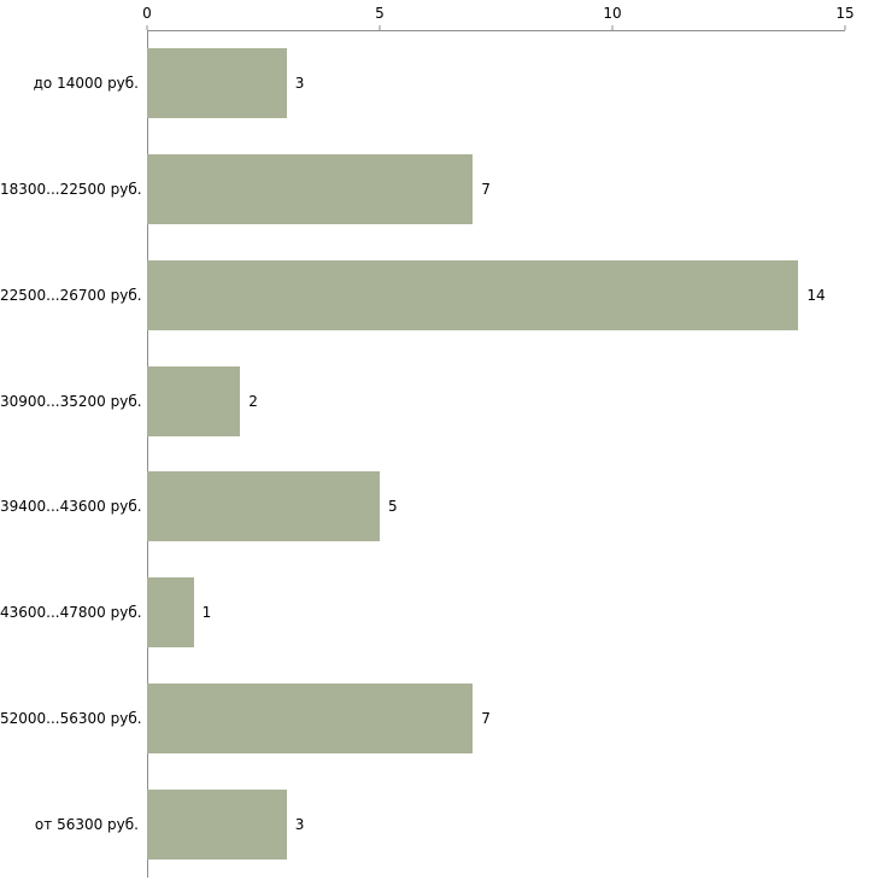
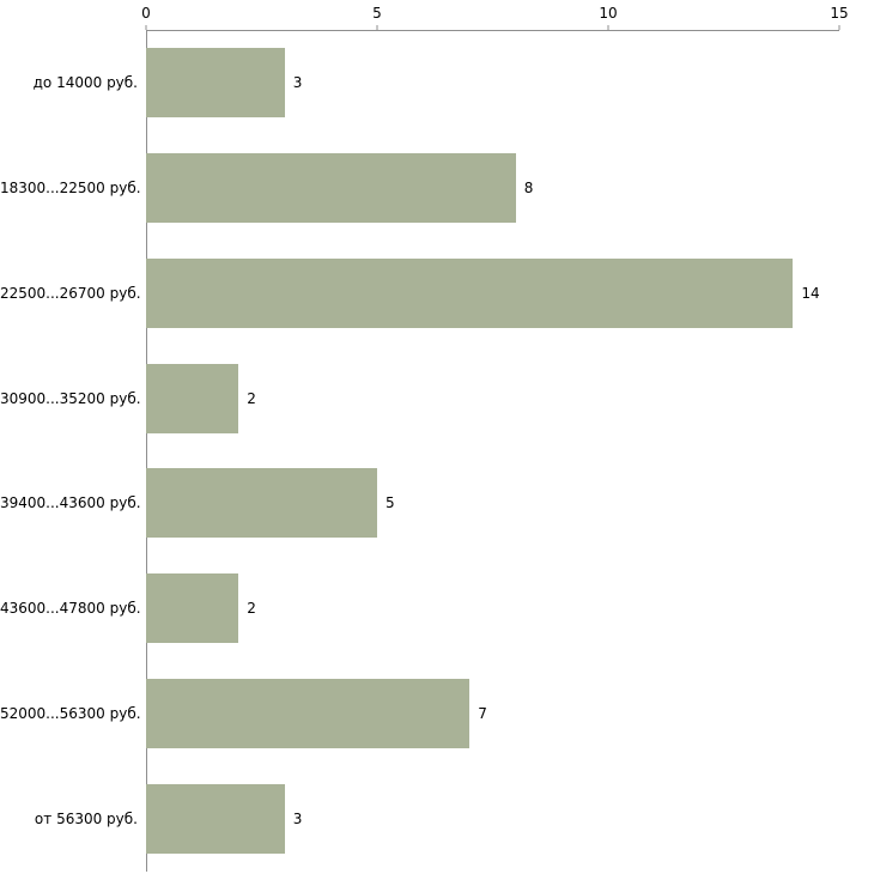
18300...22500 руб.: 7 -> 8
43600...47800 руб.: 1 -> 2
